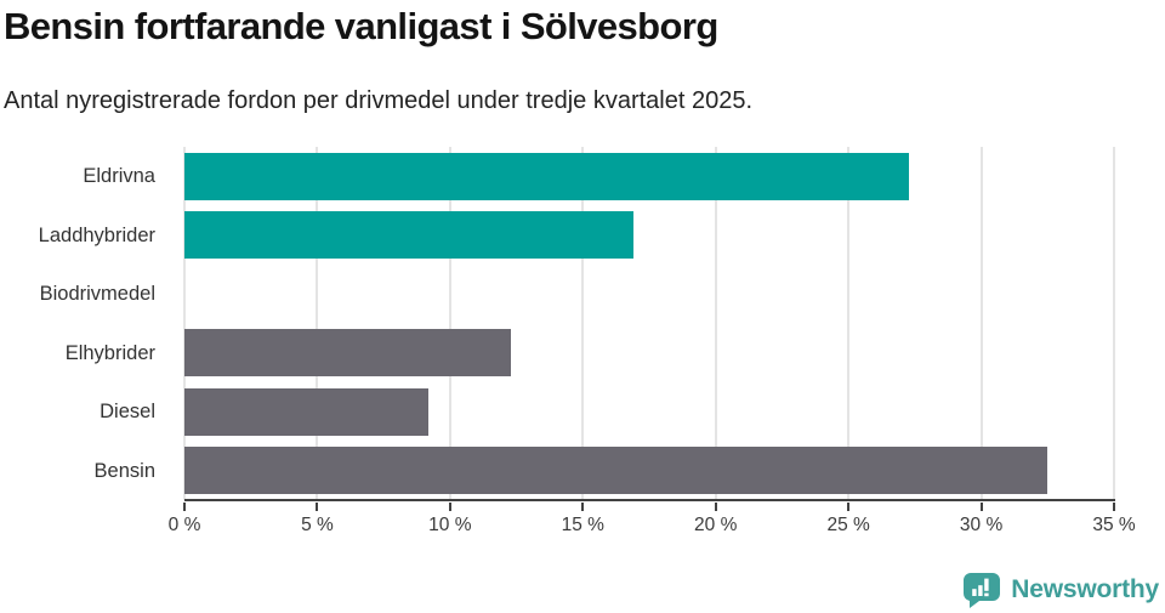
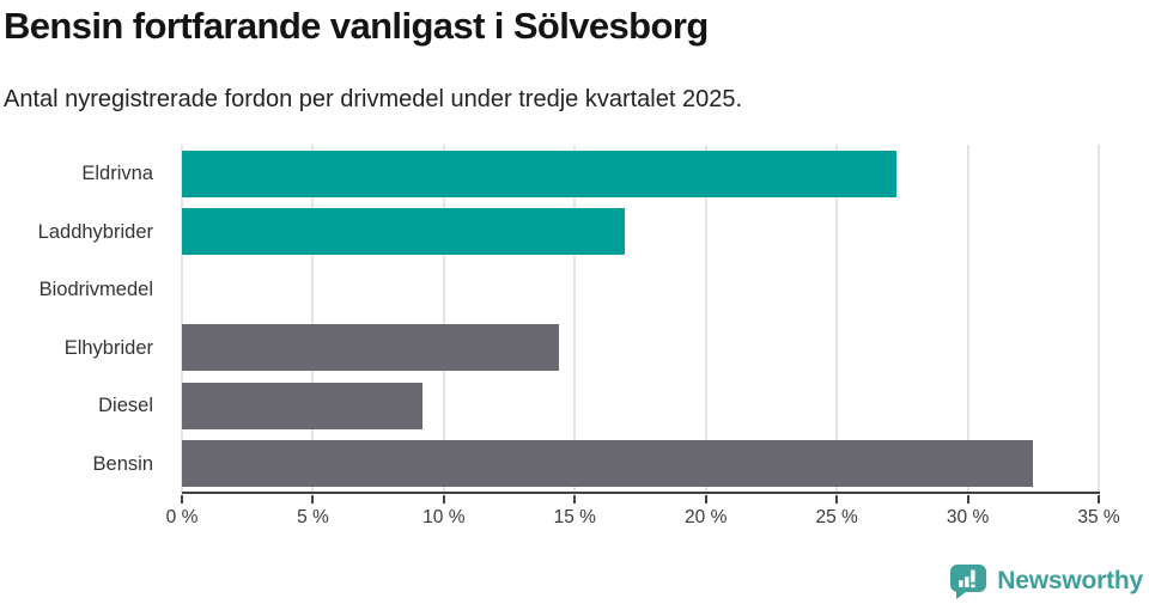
Elhybrider: 12.3% -> 14.4%
